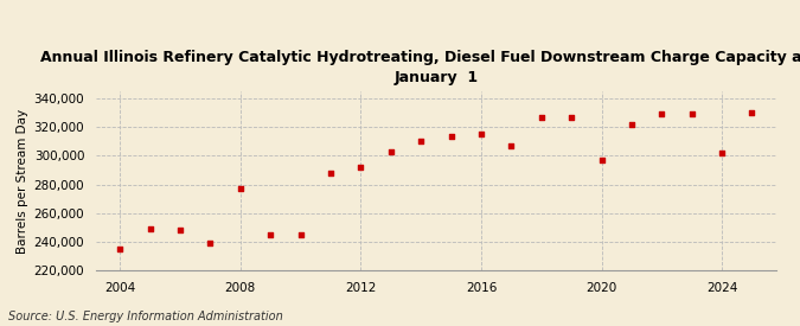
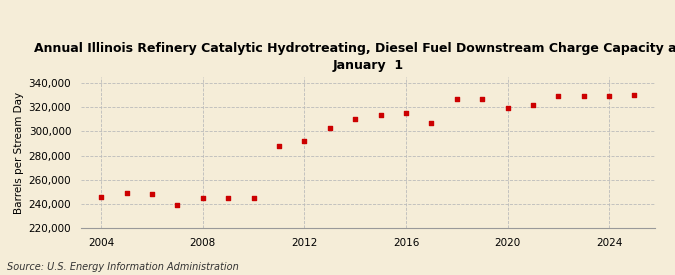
2004: 235,000 -> 246,000
2008: 277,000 -> 245,000
2020: 297,000 -> 319,000
2024: 302,000 -> 329,000
